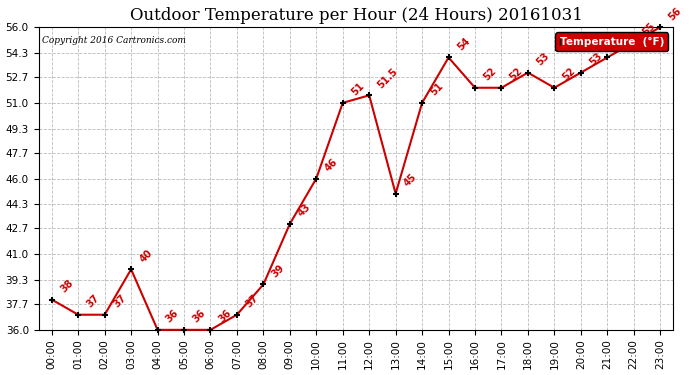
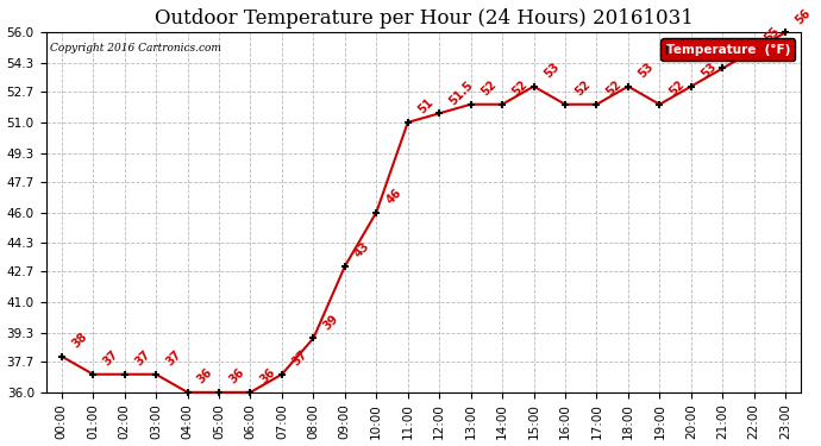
03:00: 40 -> 37
13:00: 45 -> 52
14:00: 51 -> 52
15:00: 54 -> 53
